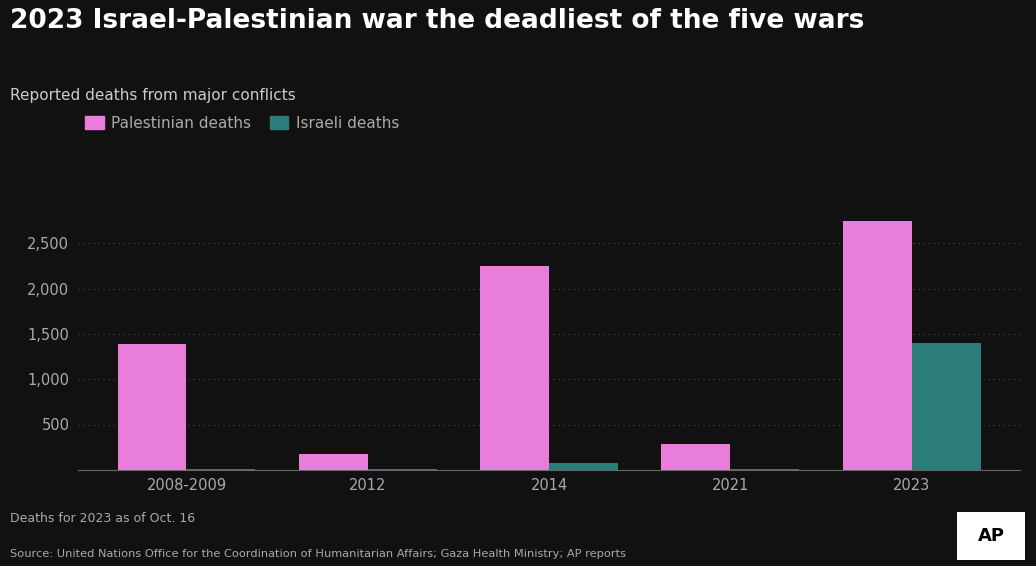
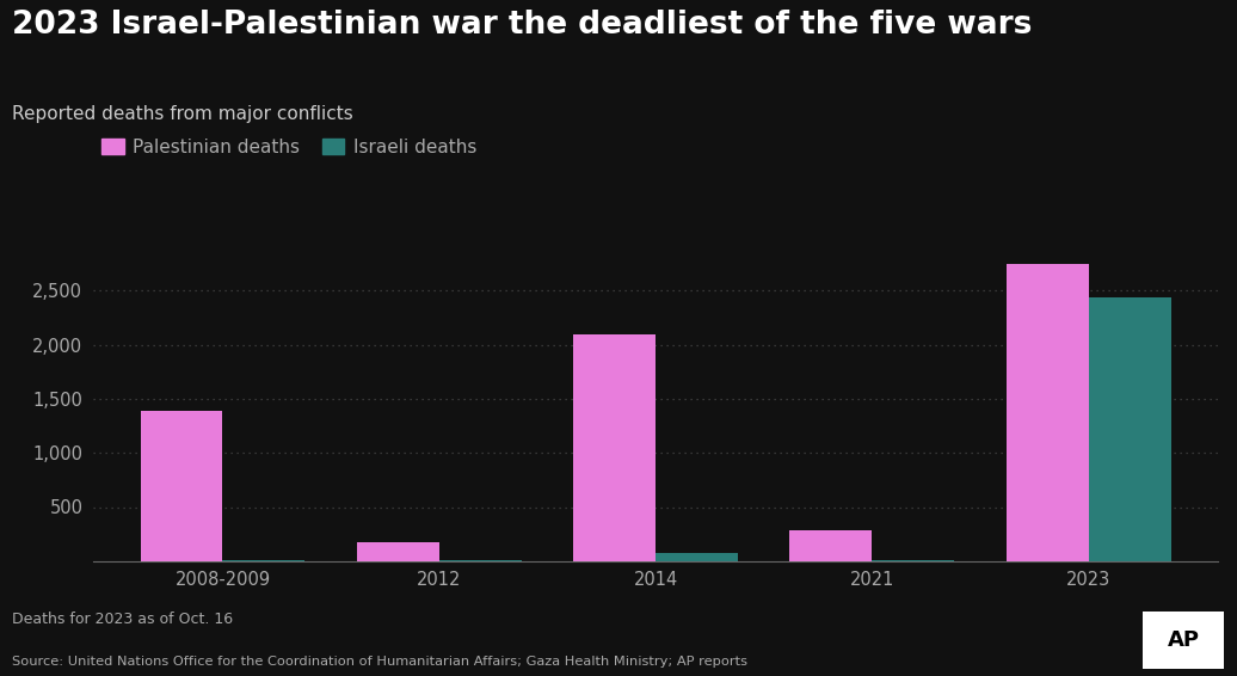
Palestinian deaths/2014: 2,250 -> 2,100
Israeli deaths/2023: 1,400 -> 2,440
